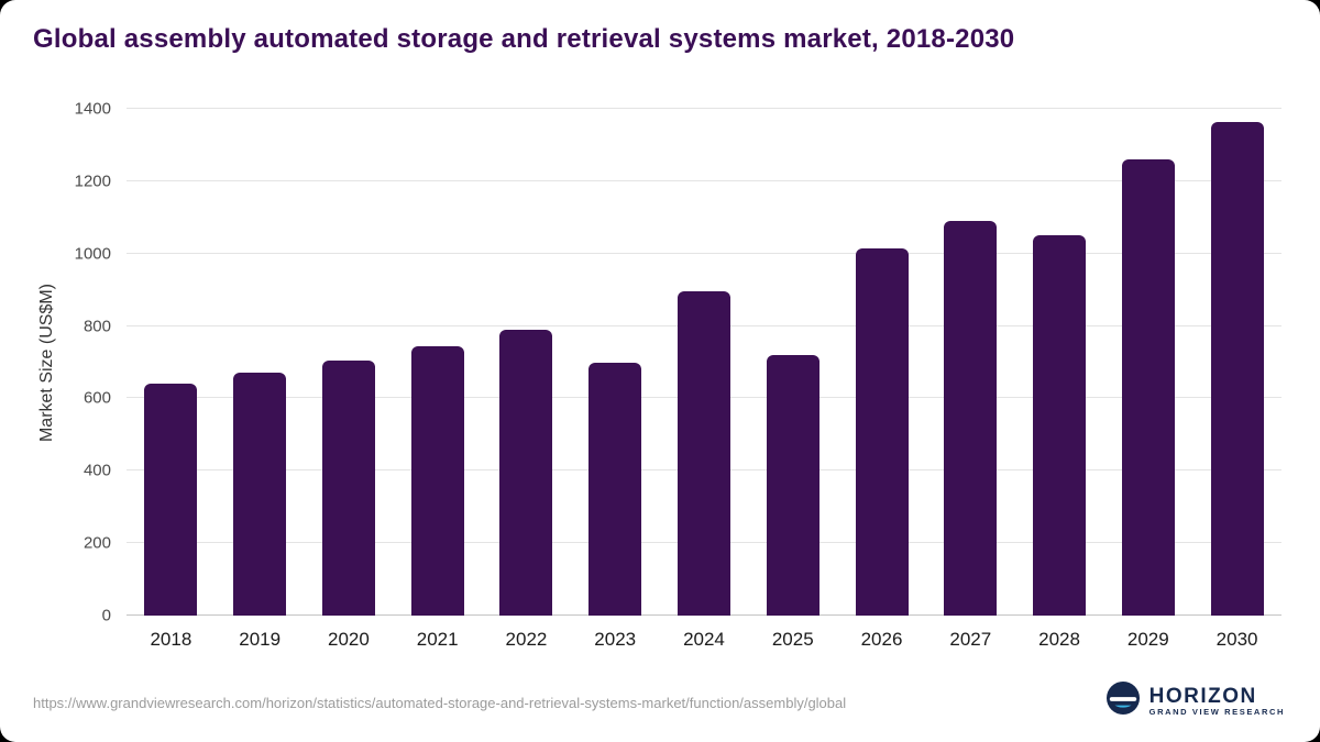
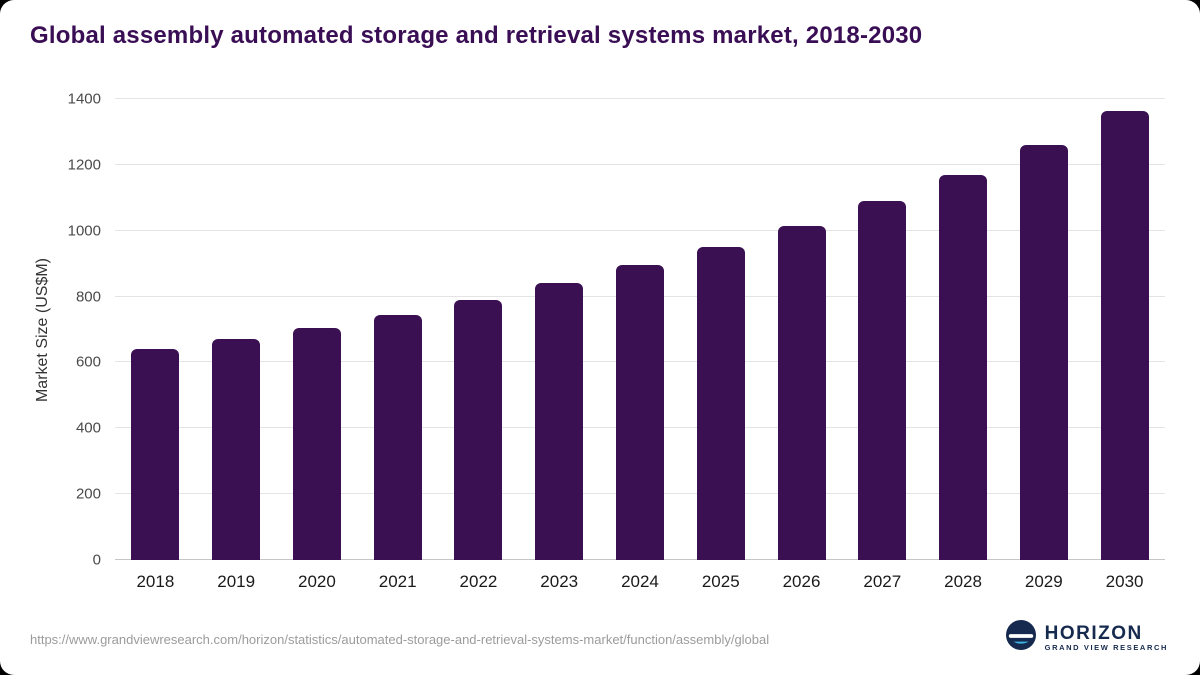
2023: 700 -> 840
2025: 720 -> 950
2028: 1050 -> 1170
